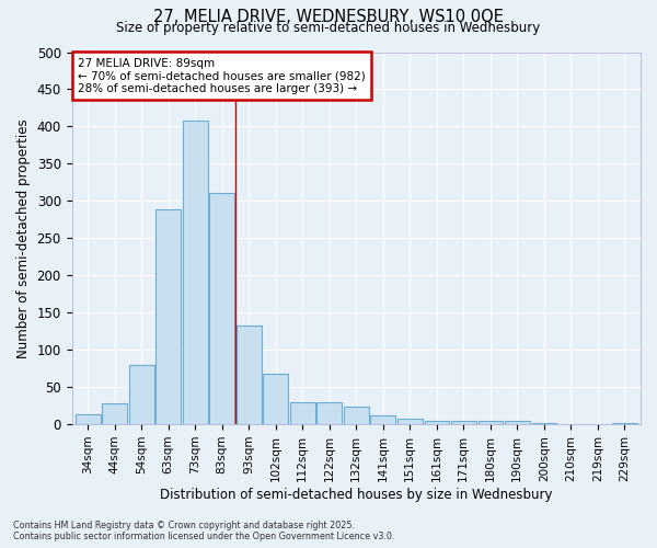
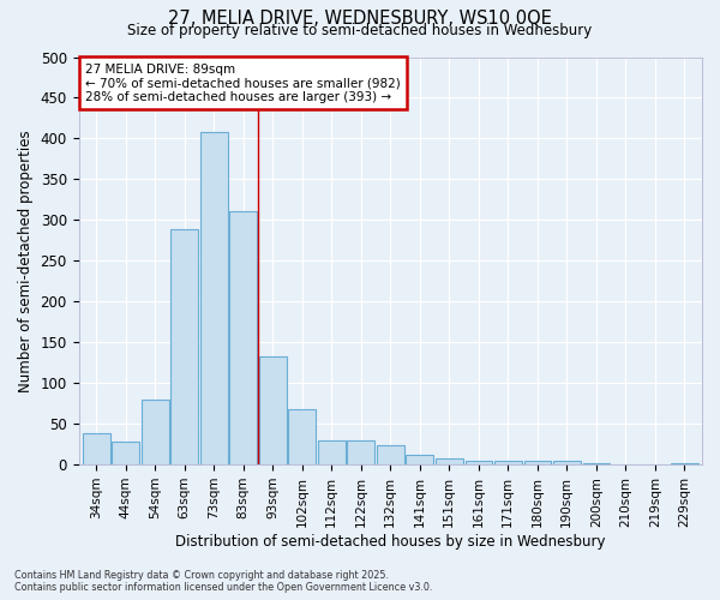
34sqm: 13 -> 38
